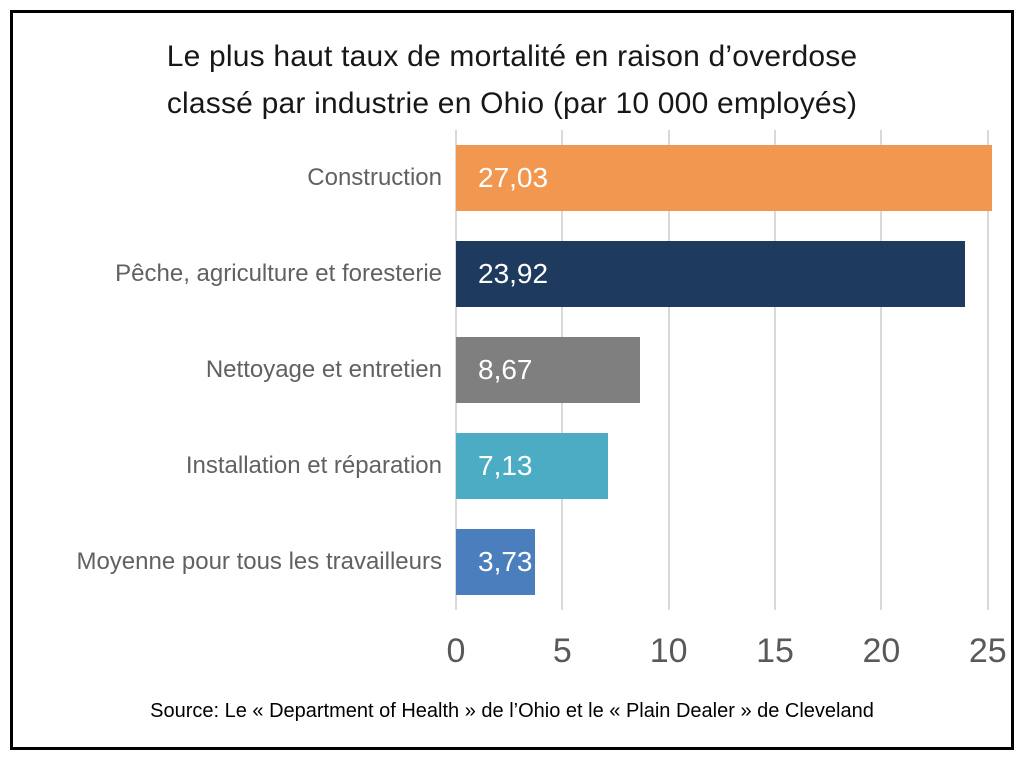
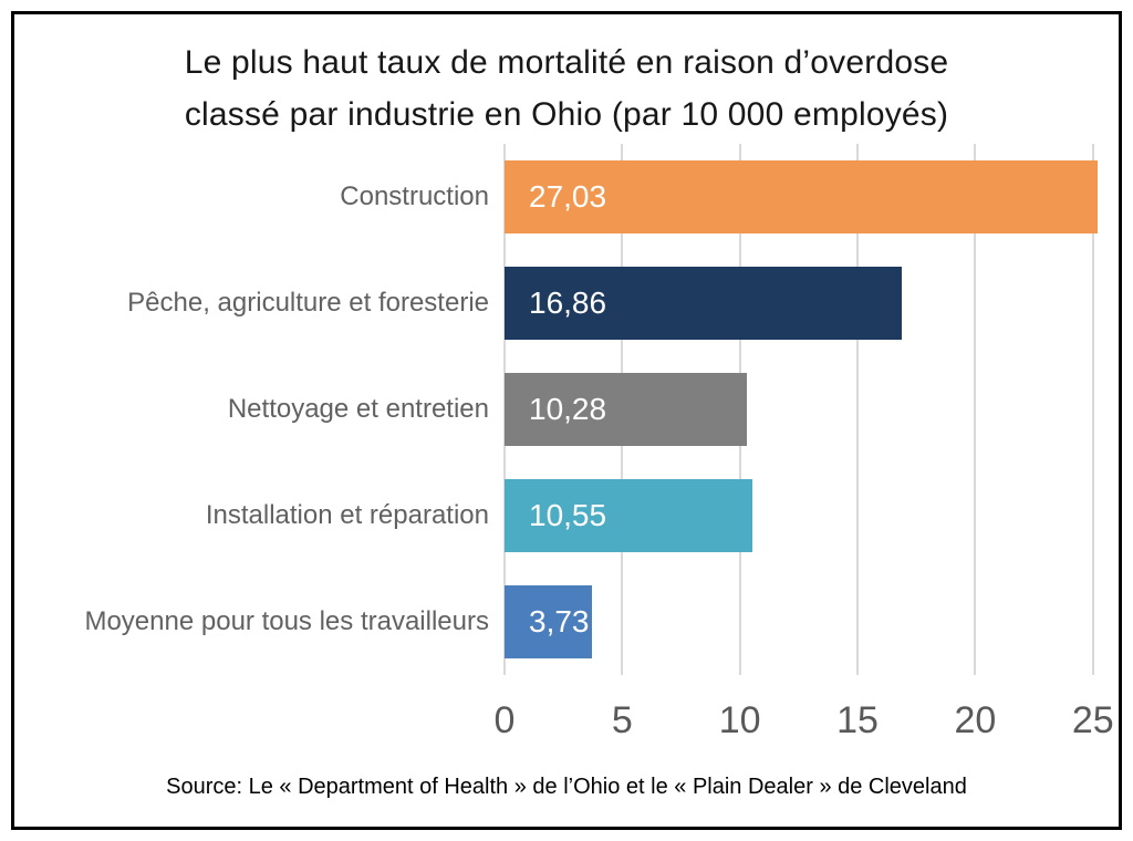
Pêche, agriculture et foresterie: 23,92 -> 16,86
Nettoyage et entretien: 8,67 -> 10,28
Installation et réparation: 7,13 -> 10,55
